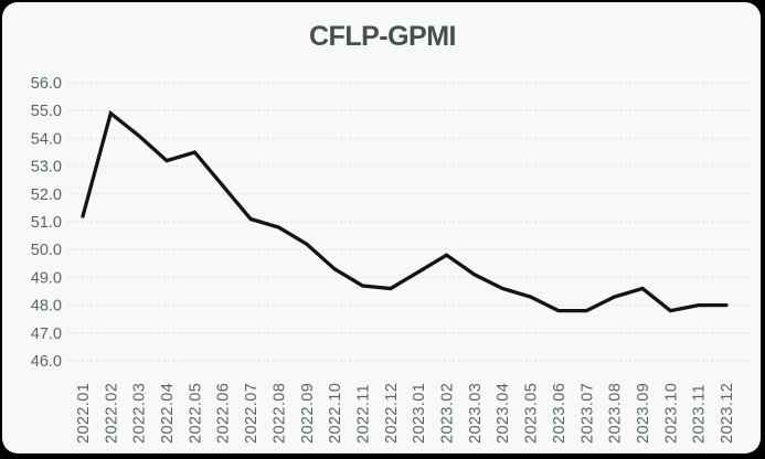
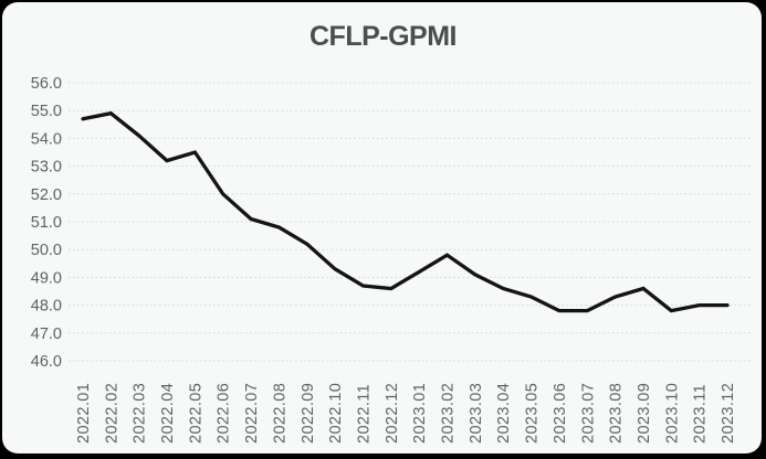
2022.01: 51.2 -> 54.7
2022.06: 52.3 -> 52.0
